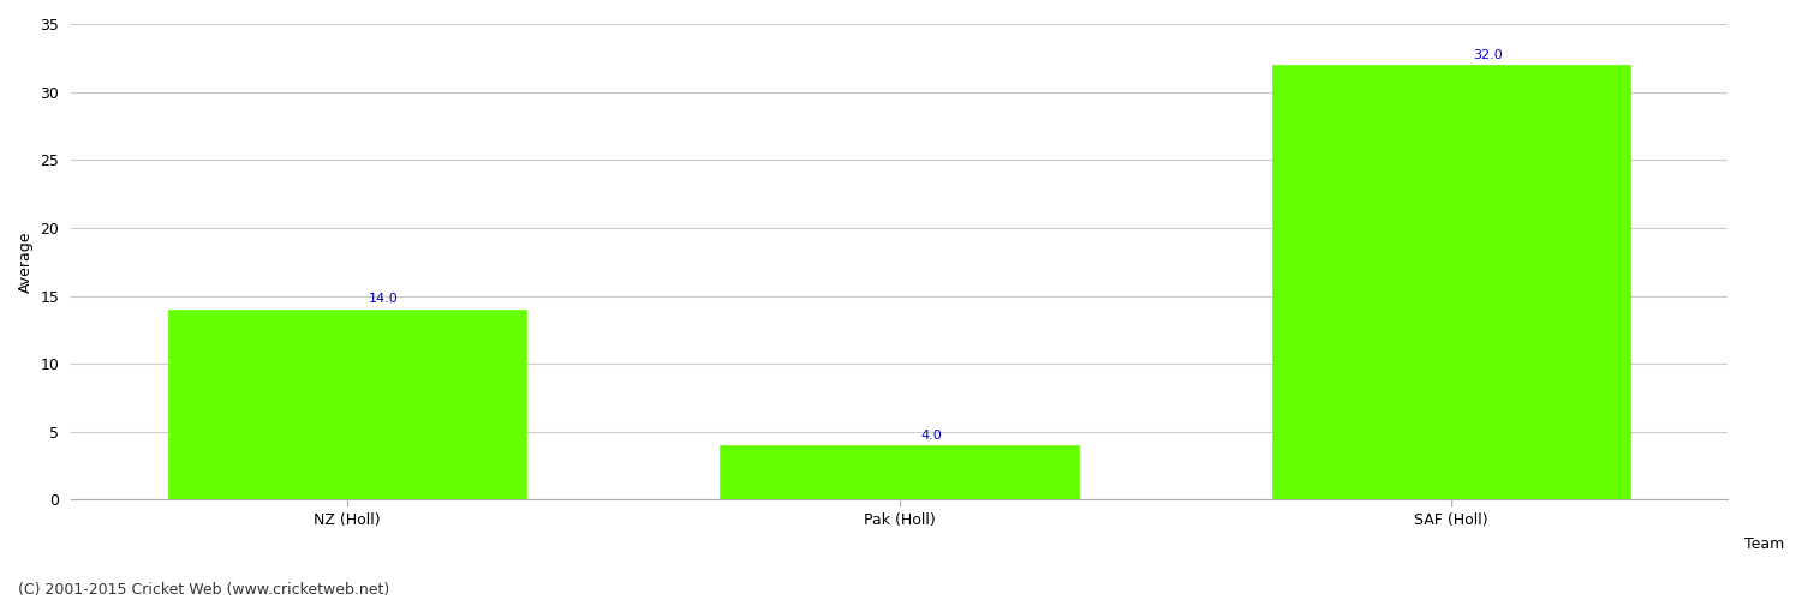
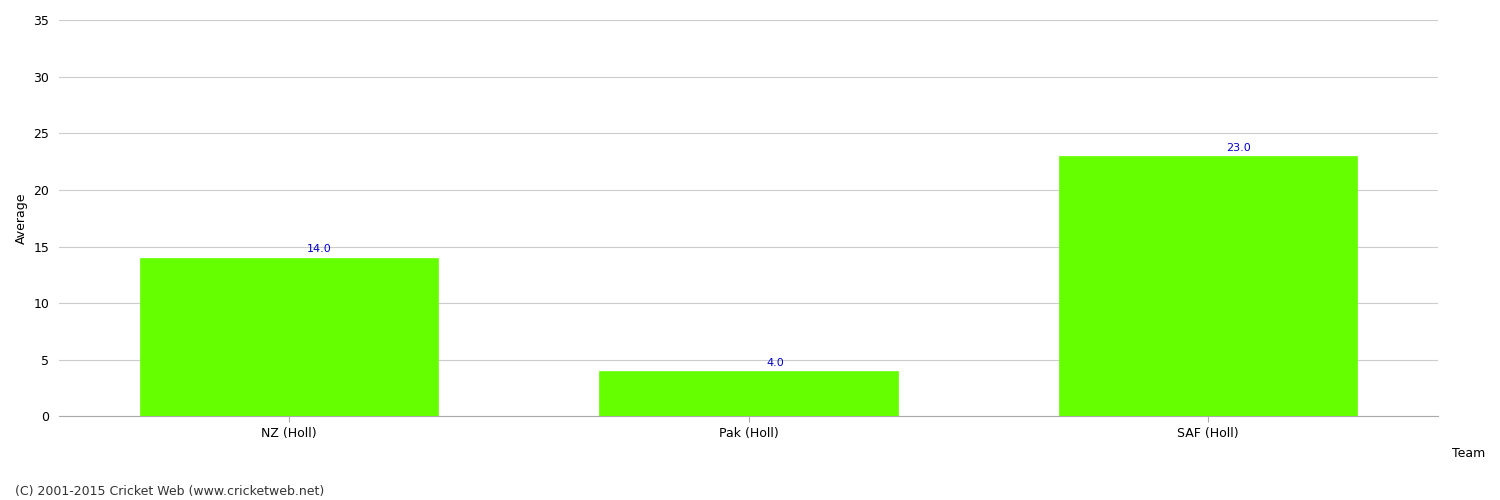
SAF (Holl): 32.0 -> 23.0
